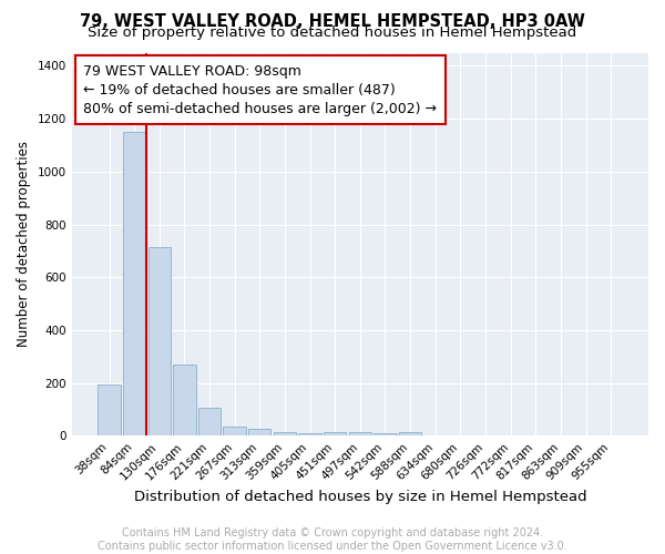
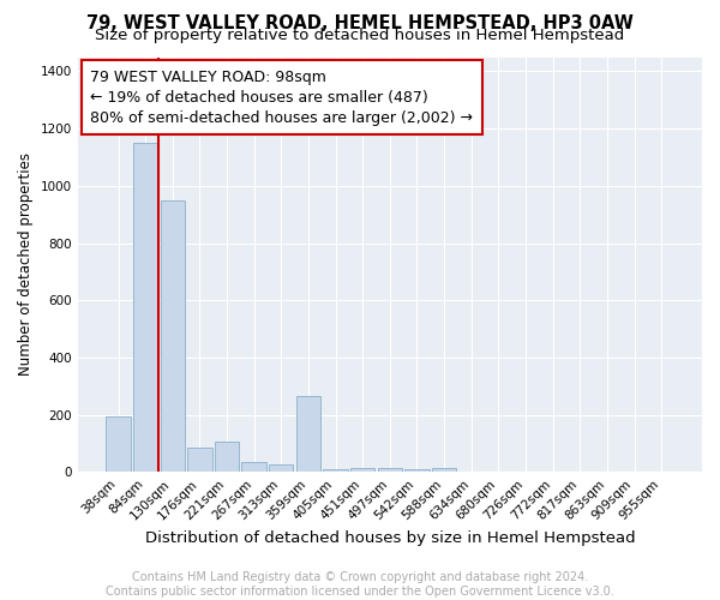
130sqm: 715 -> 950
176sqm: 268 -> 85
359sqm: 15 -> 265
